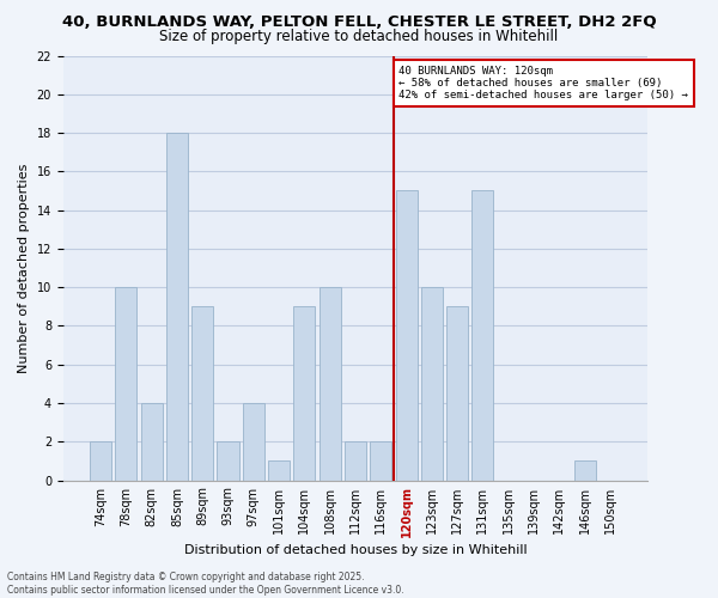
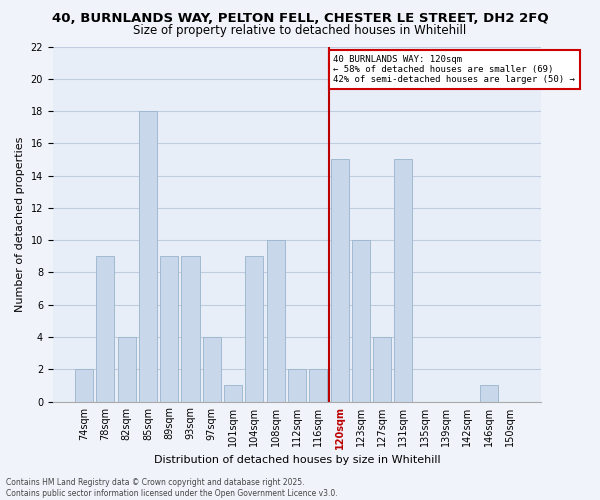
78sqm: 10 -> 9
93sqm: 2 -> 9
127sqm: 9 -> 4
